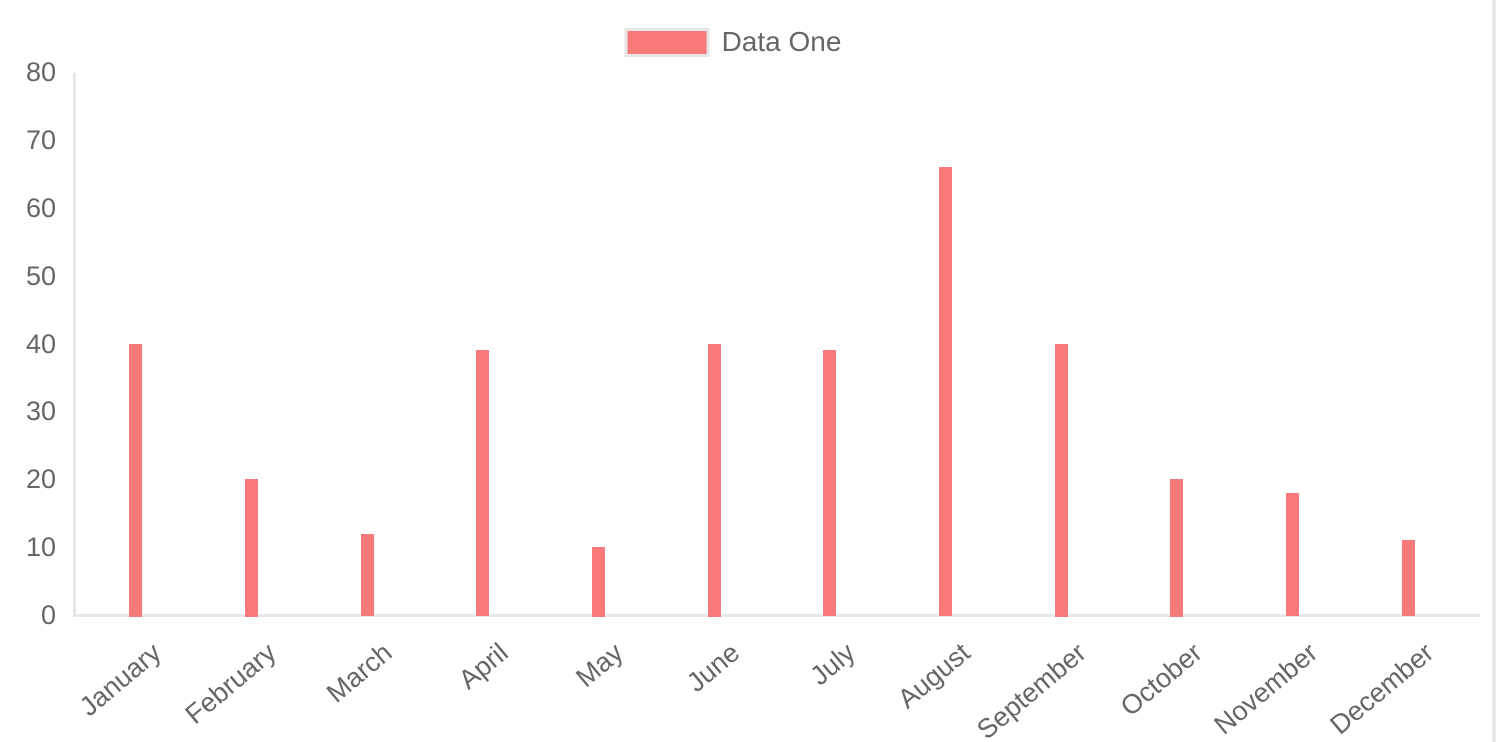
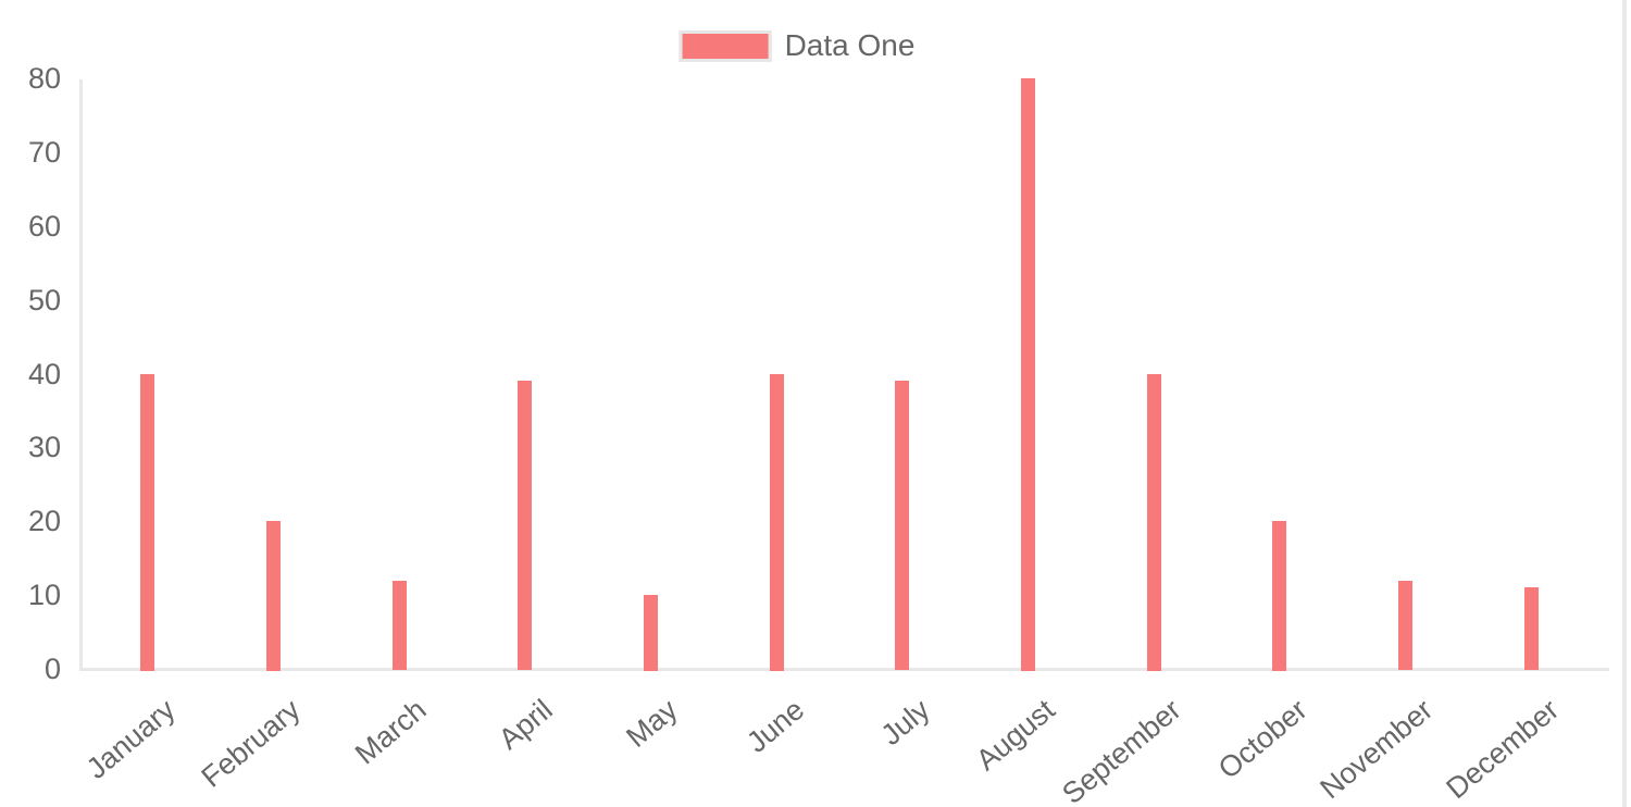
August: 66 -> 80
November: 18 -> 12
